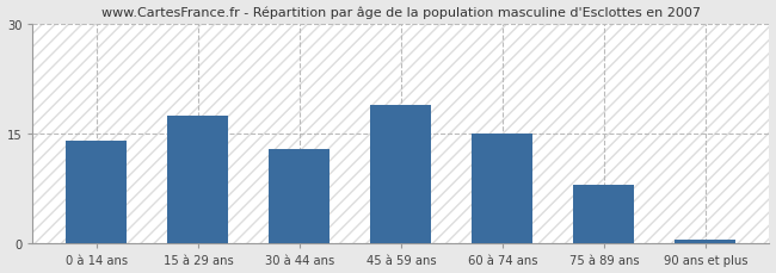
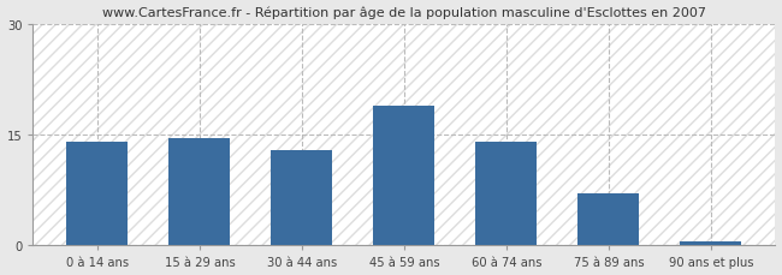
15 à 29 ans: 17.4 -> 14.5
60 à 74 ans: 15.0 -> 14.0
75 à 89 ans: 8.0 -> 7.0
